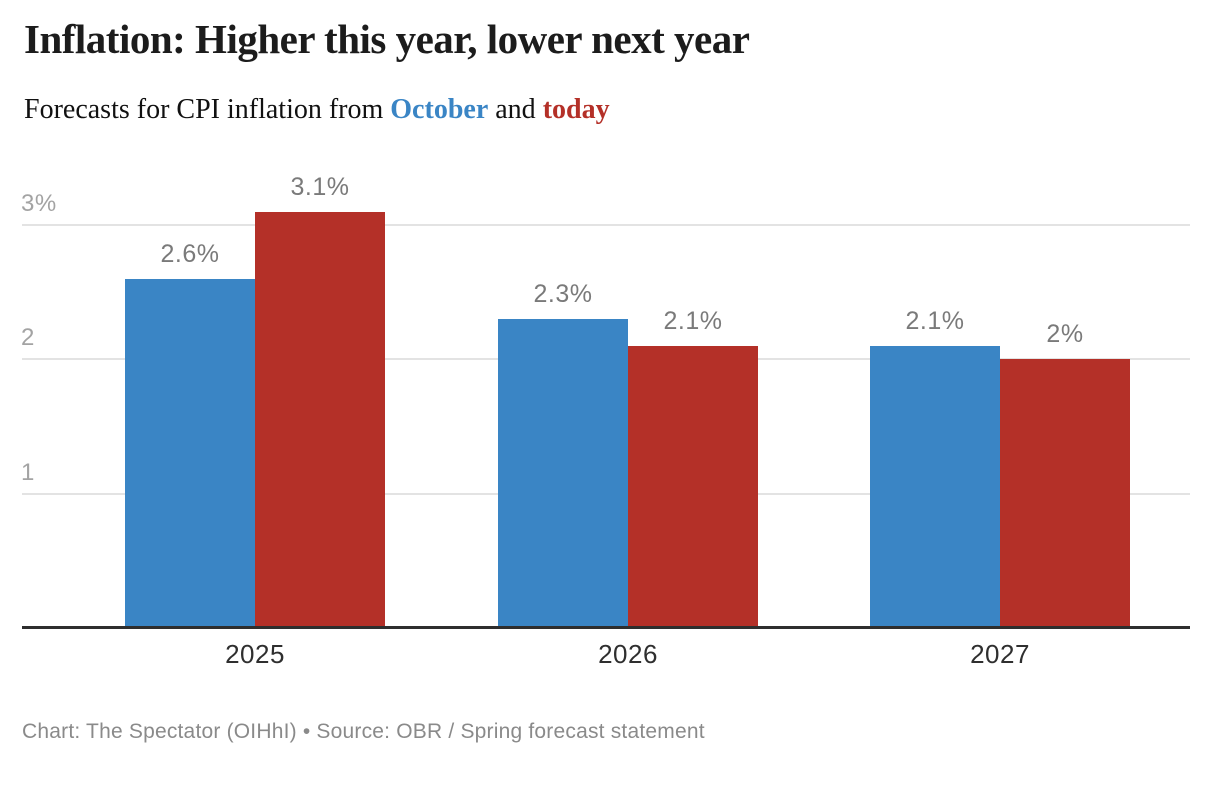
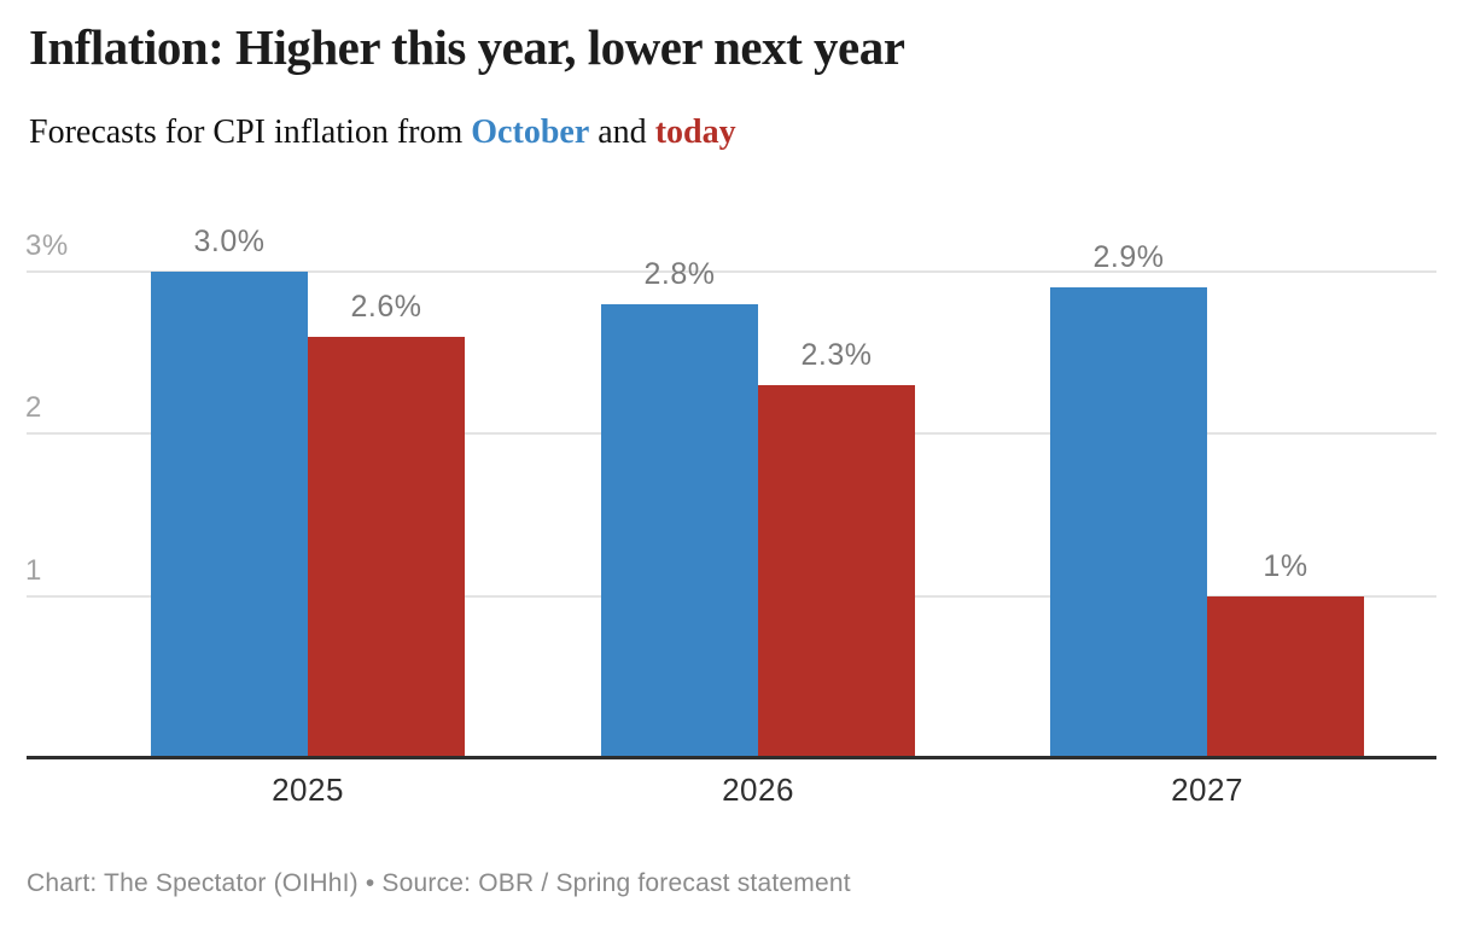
October/2025: 2.6% -> 3.0%
today/2025: 3.1% -> 2.6%
October/2026: 2.3% -> 2.8%
today/2026: 2.1% -> 2.3%
October/2027: 2.1% -> 2.9%
today/2027: 2% -> 1%
